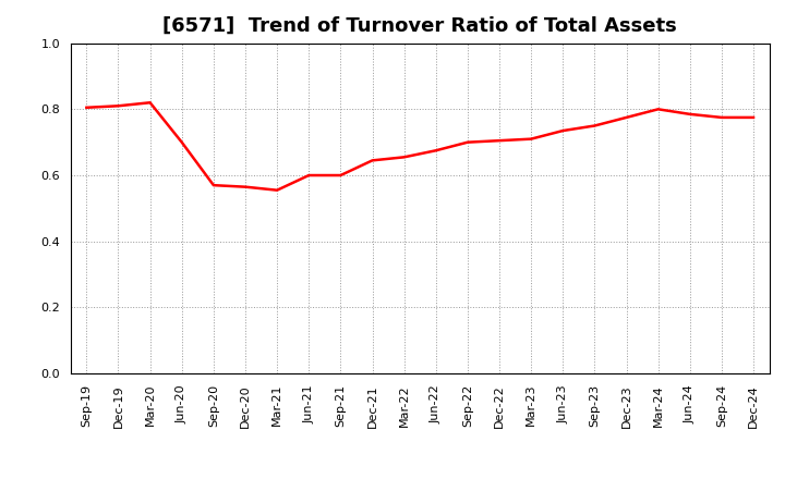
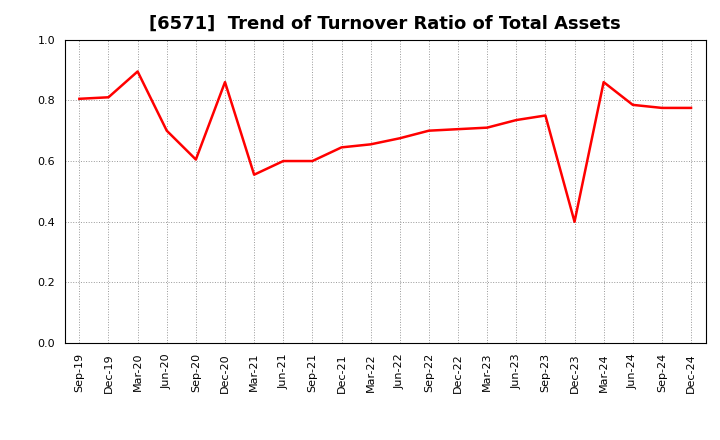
Mar-20: 0.820 -> 0.895
Sep-20: 0.570 -> 0.605
Dec-20: 0.565 -> 0.860
Dec-23: 0.775 -> 0.400
Mar-24: 0.800 -> 0.860
